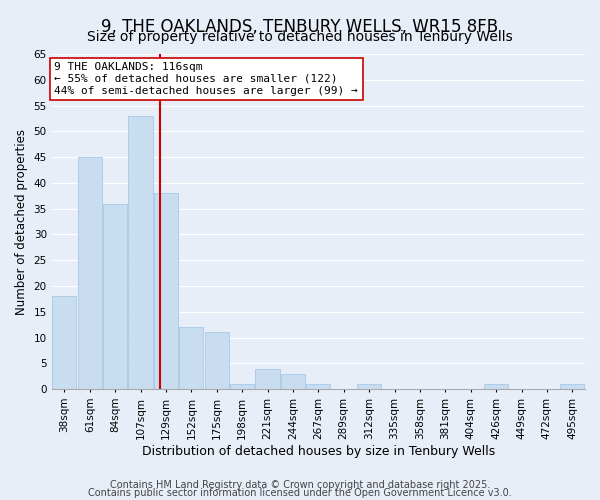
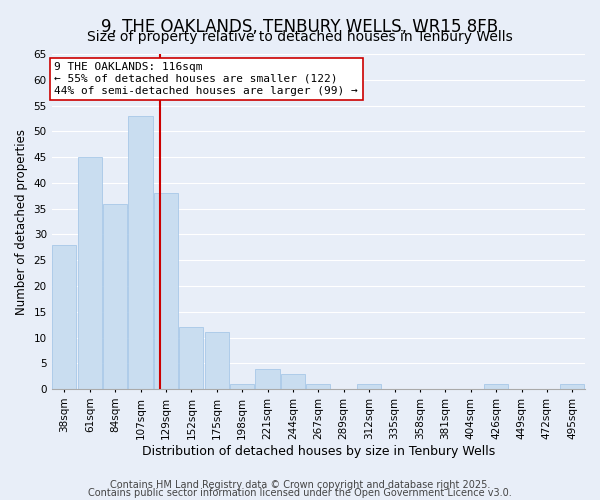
38sqm: 18 -> 28
